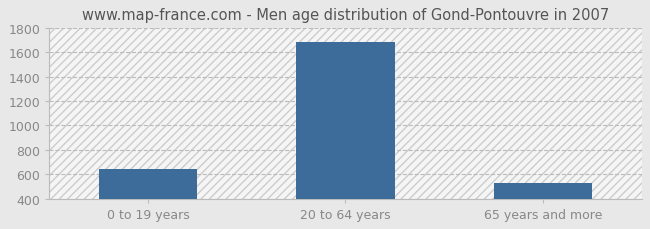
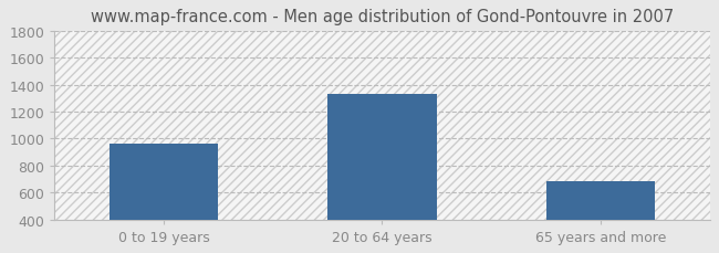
0 to 19 years: 640 -> 960
20 to 64 years: 1680 -> 1330
65 years and more: 530 -> 680
